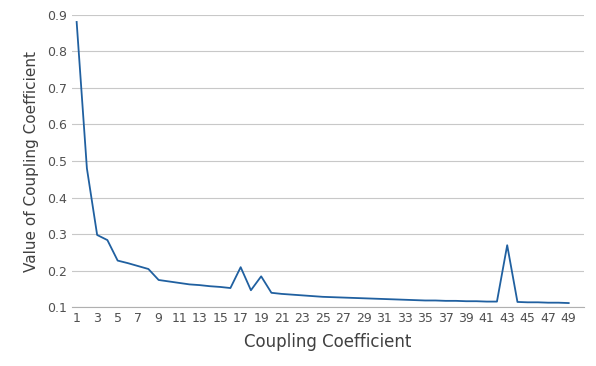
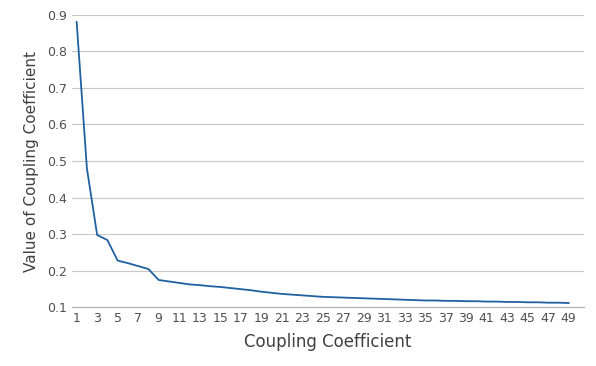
17: 0.210 -> 0.150
19: 0.185 -> 0.143
43: 0.270 -> 0.115
